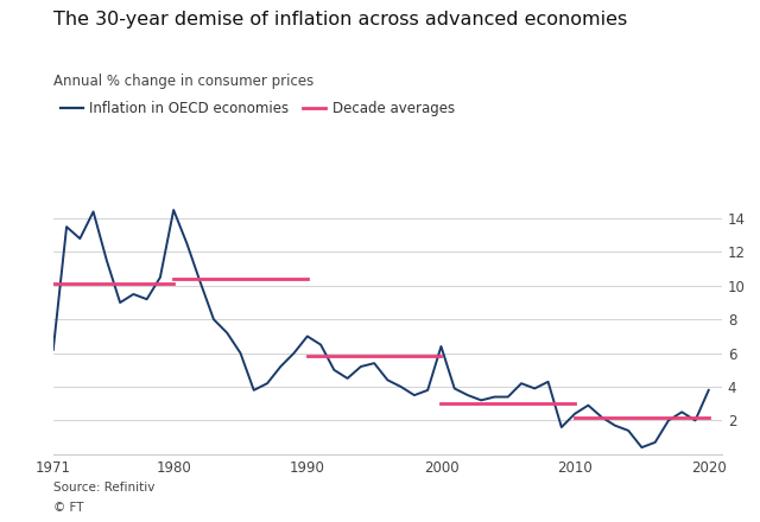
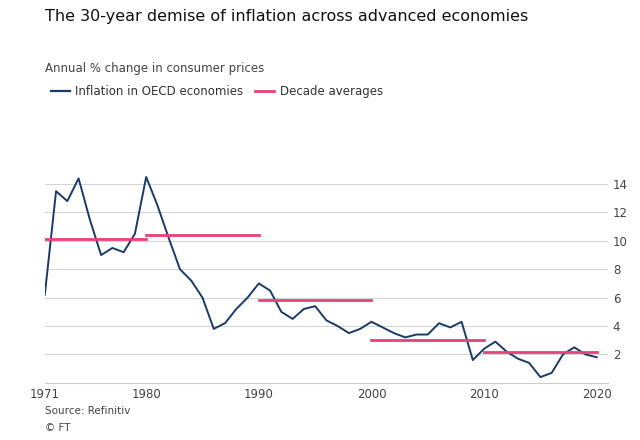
2000: 6.4 -> 4.3
2020: 3.8 -> 1.8
